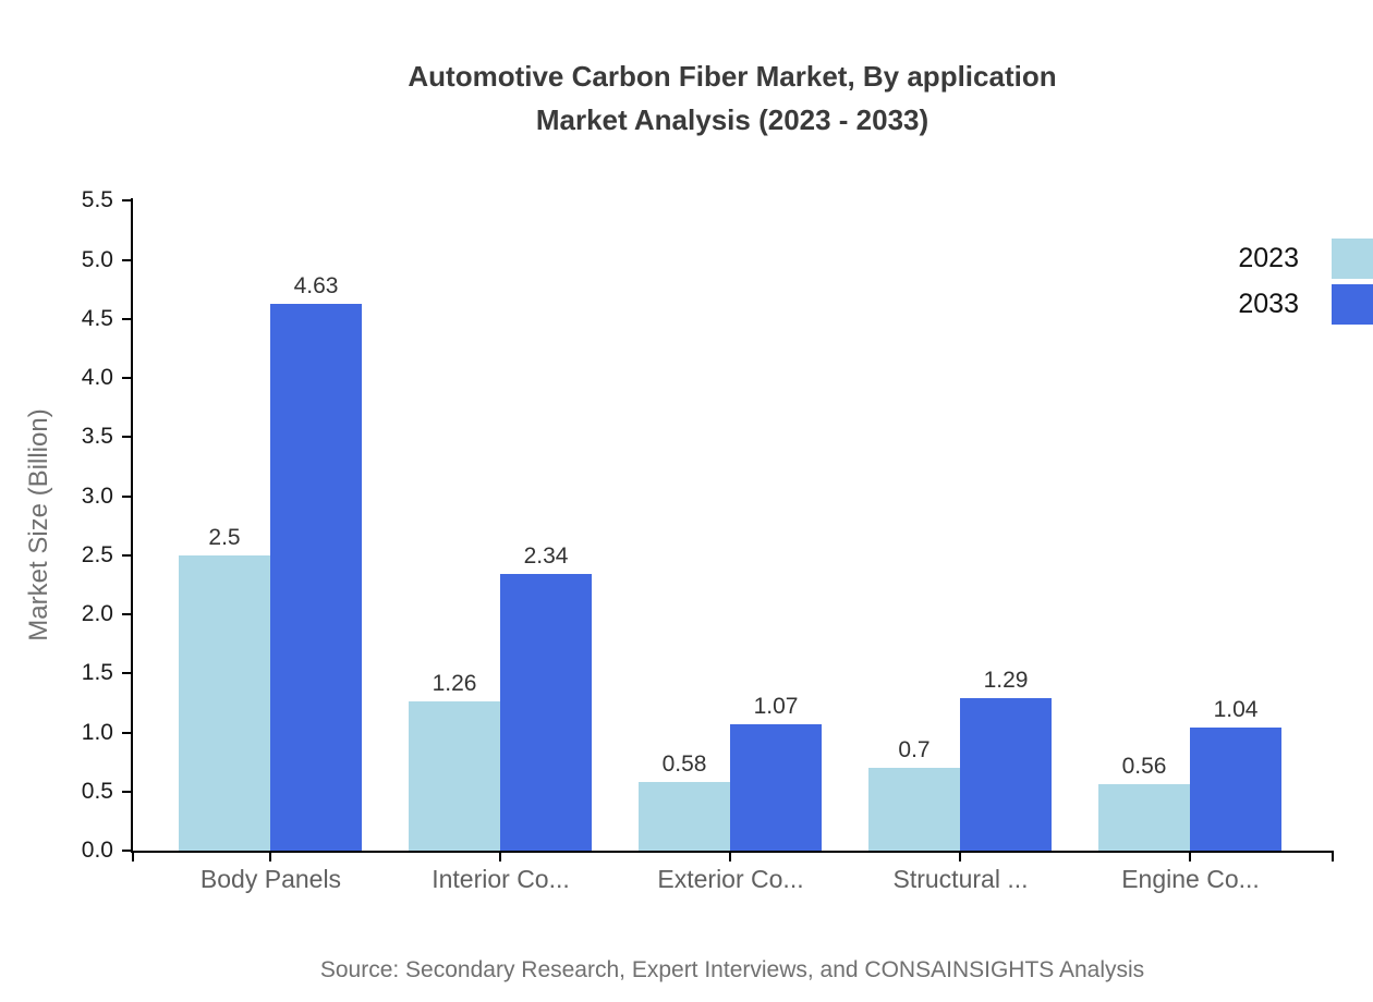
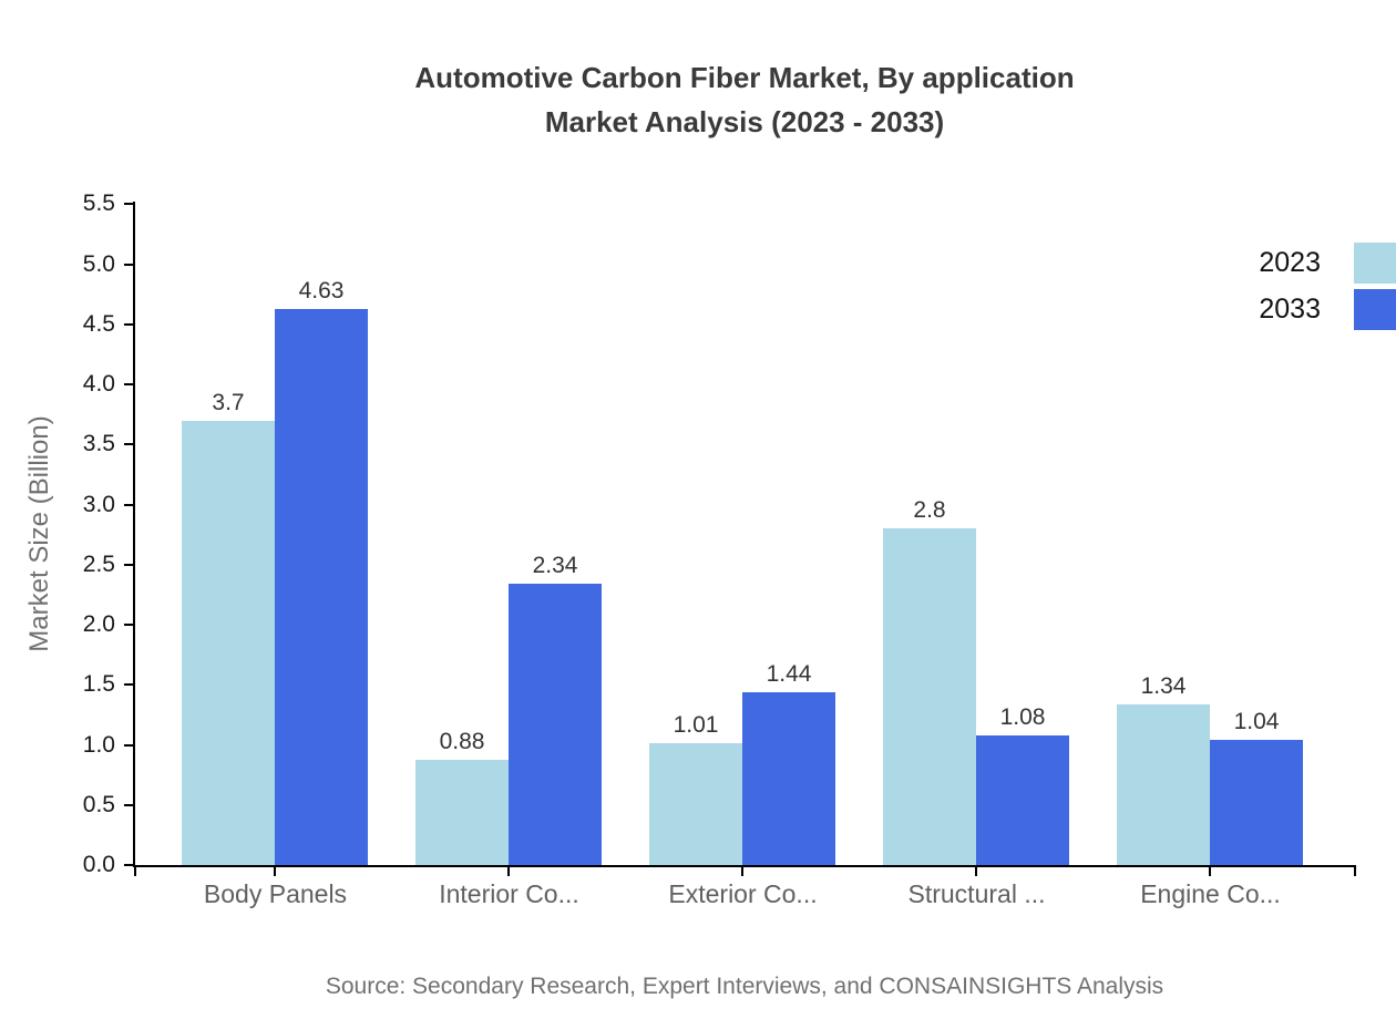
2023/Body Panels: 2.5 -> 3.7
2023/Interior Co...: 1.26 -> 0.88
2023/Exterior Co...: 0.58 -> 1.01
2033/Exterior Co...: 1.07 -> 1.44
2023/Structural ...: 0.7 -> 2.8
2033/Structural ...: 1.29 -> 1.08
2023/Engine Co...: 0.56 -> 1.34
